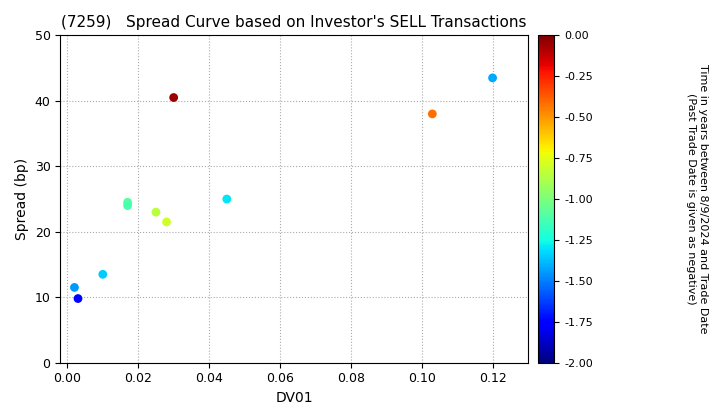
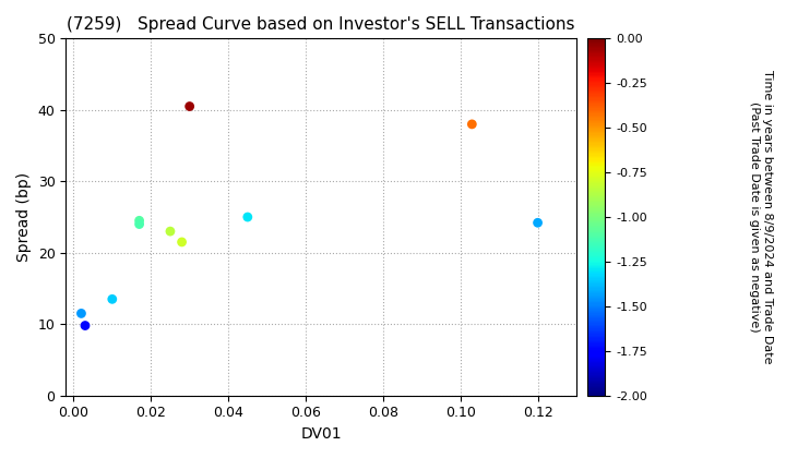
0.12: 43.5 -> 24.2
